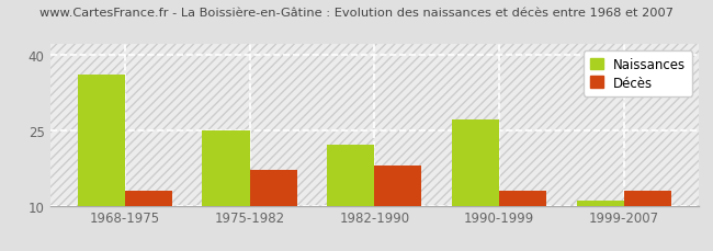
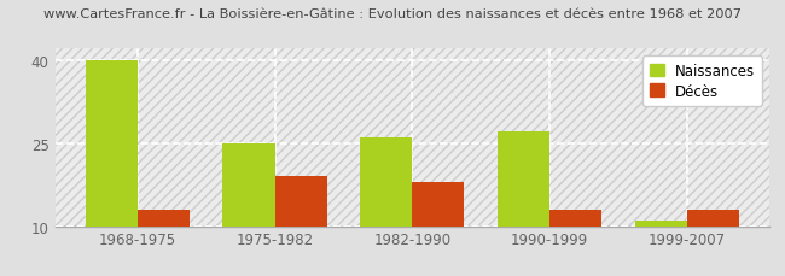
Naissances/1968-1975: 36 -> 40
Décès/1975-1982: 17 -> 19
Naissances/1982-1990: 22 -> 26
